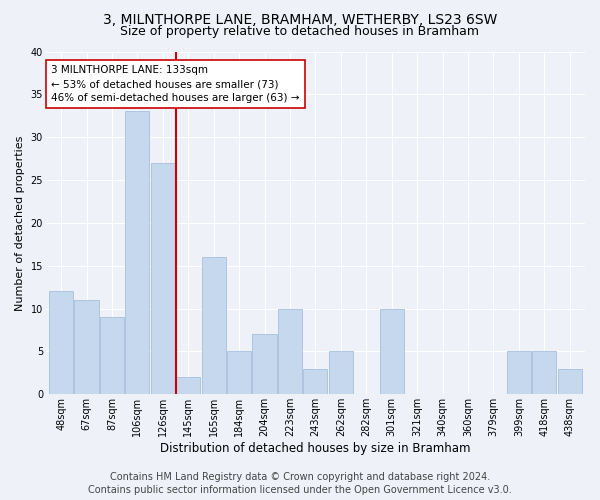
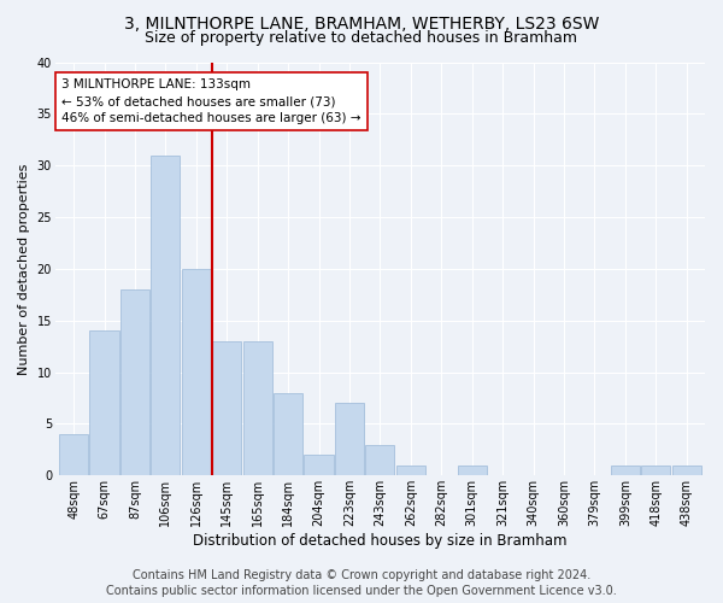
48sqm: 12 -> 4
67sqm: 11 -> 14
87sqm: 9 -> 18
106sqm: 33 -> 31
126sqm: 27 -> 20
145sqm: 2 -> 13
165sqm: 16 -> 13
184sqm: 5 -> 8
204sqm: 7 -> 2
223sqm: 10 -> 7
262sqm: 5 -> 1
301sqm: 10 -> 1
399sqm: 5 -> 1
418sqm: 5 -> 1
438sqm: 3 -> 1
